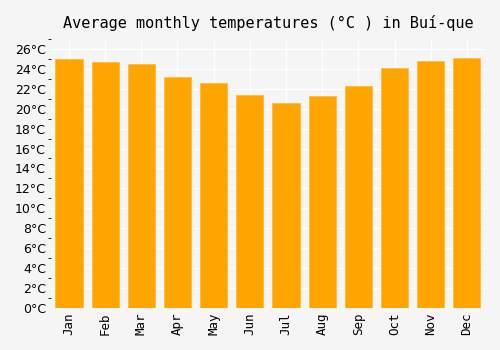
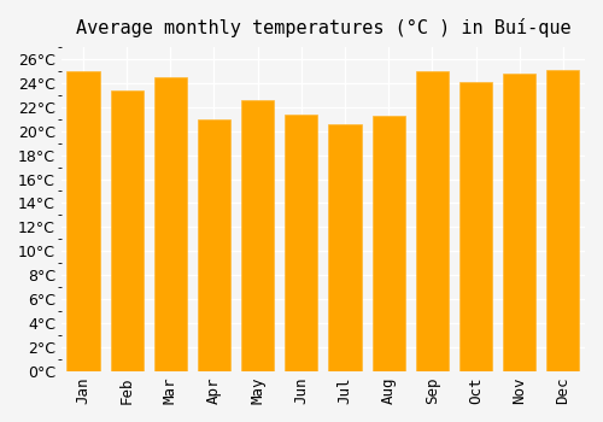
Feb: 24.7°C -> 23.4°C
Apr: 23.2°C -> 21.0°C
Sep: 22.3°C -> 25.0°C
